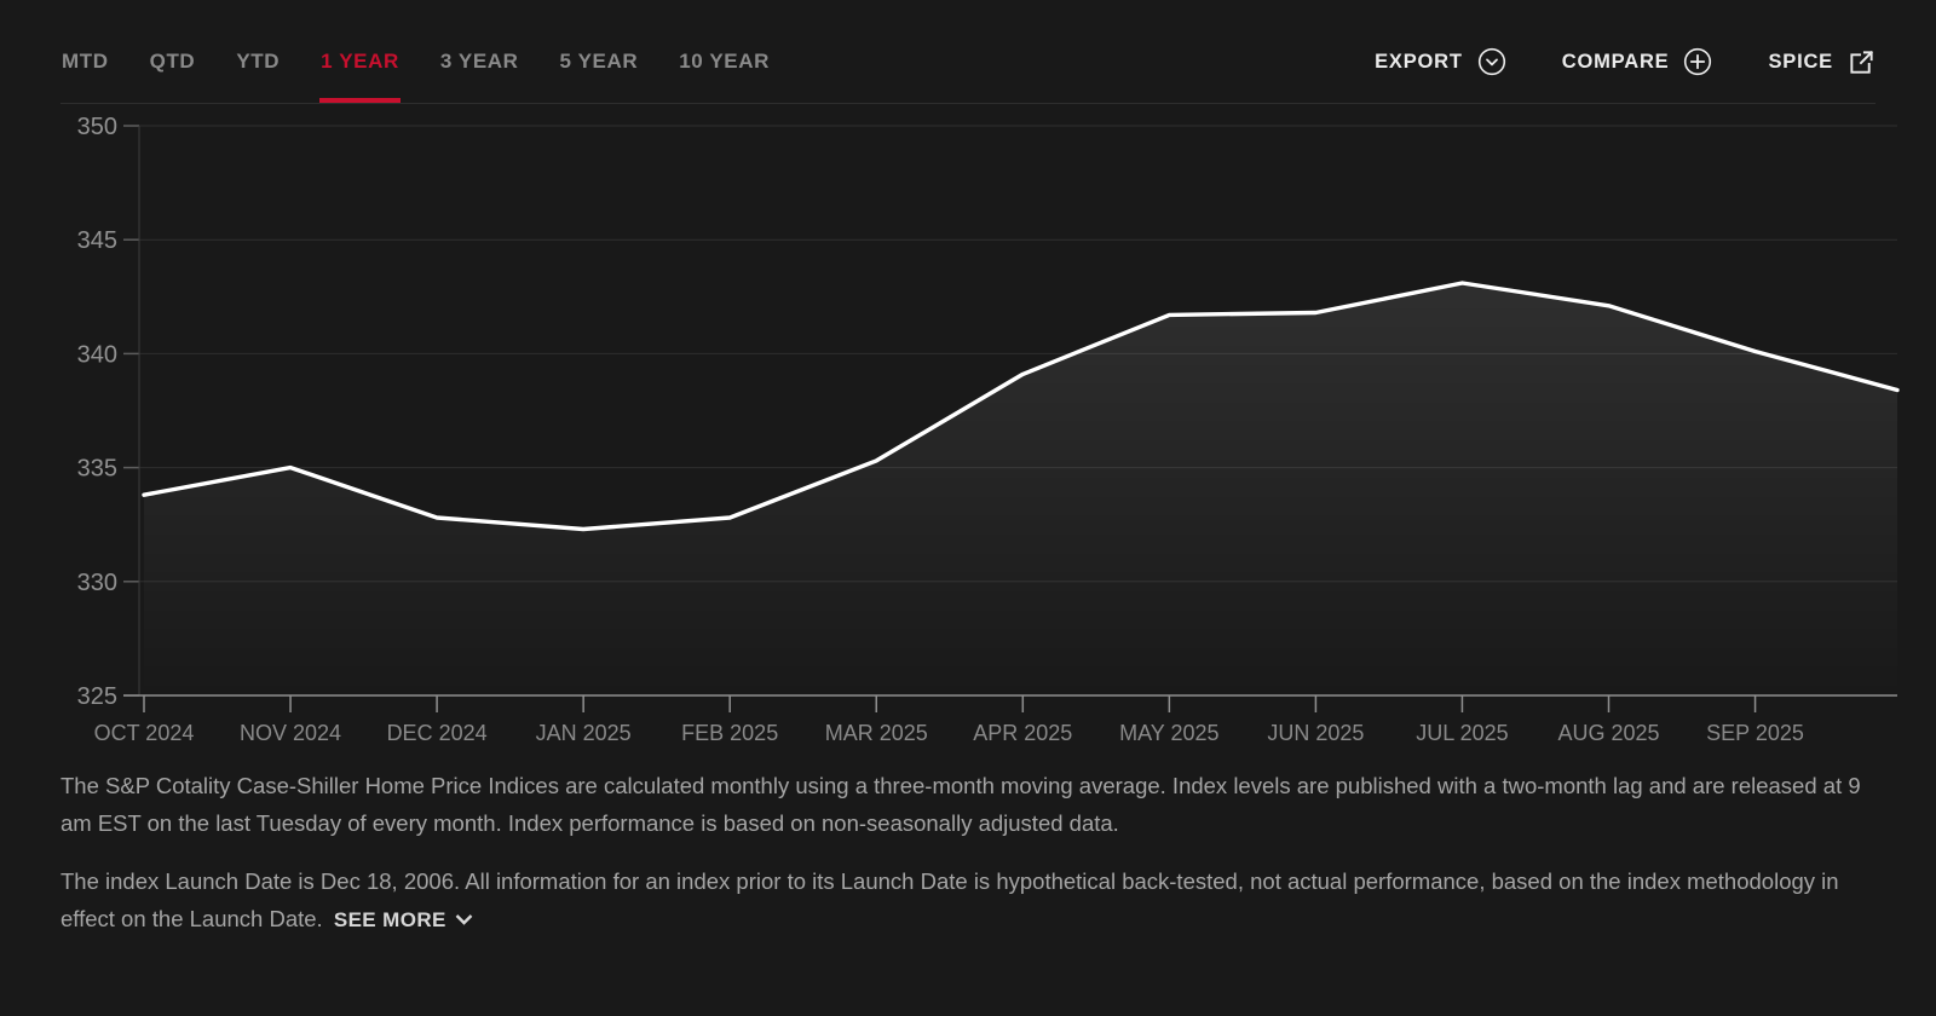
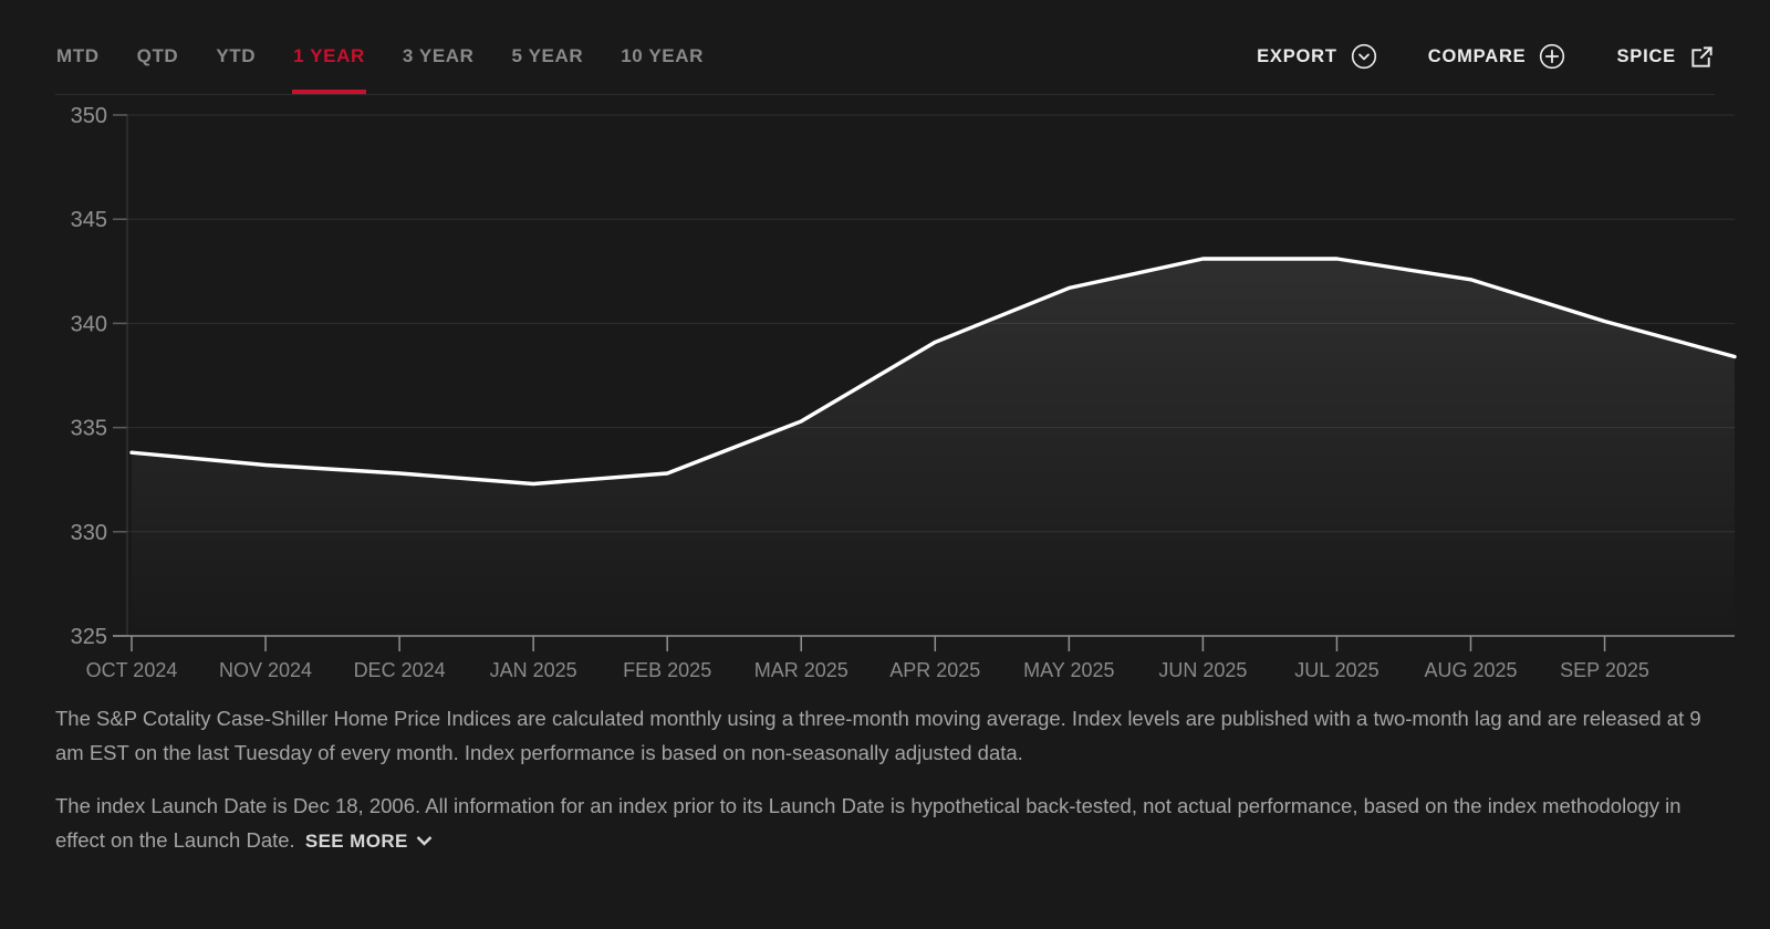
NOV 2024: 335.0 -> 333.2
JUN 2025: 341.8 -> 343.1
